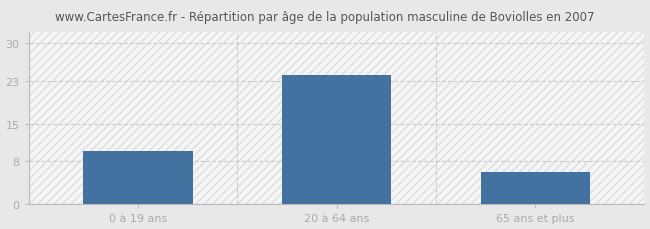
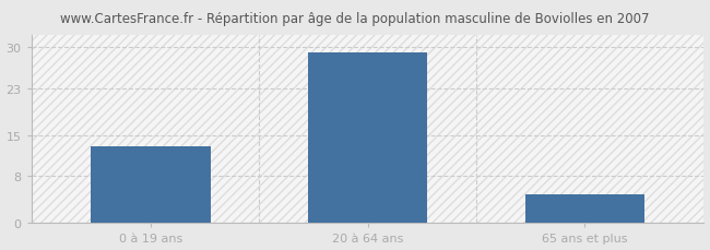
0 à 19 ans: 10 -> 13
20 à 64 ans: 24 -> 29
65 ans et plus: 6 -> 5
